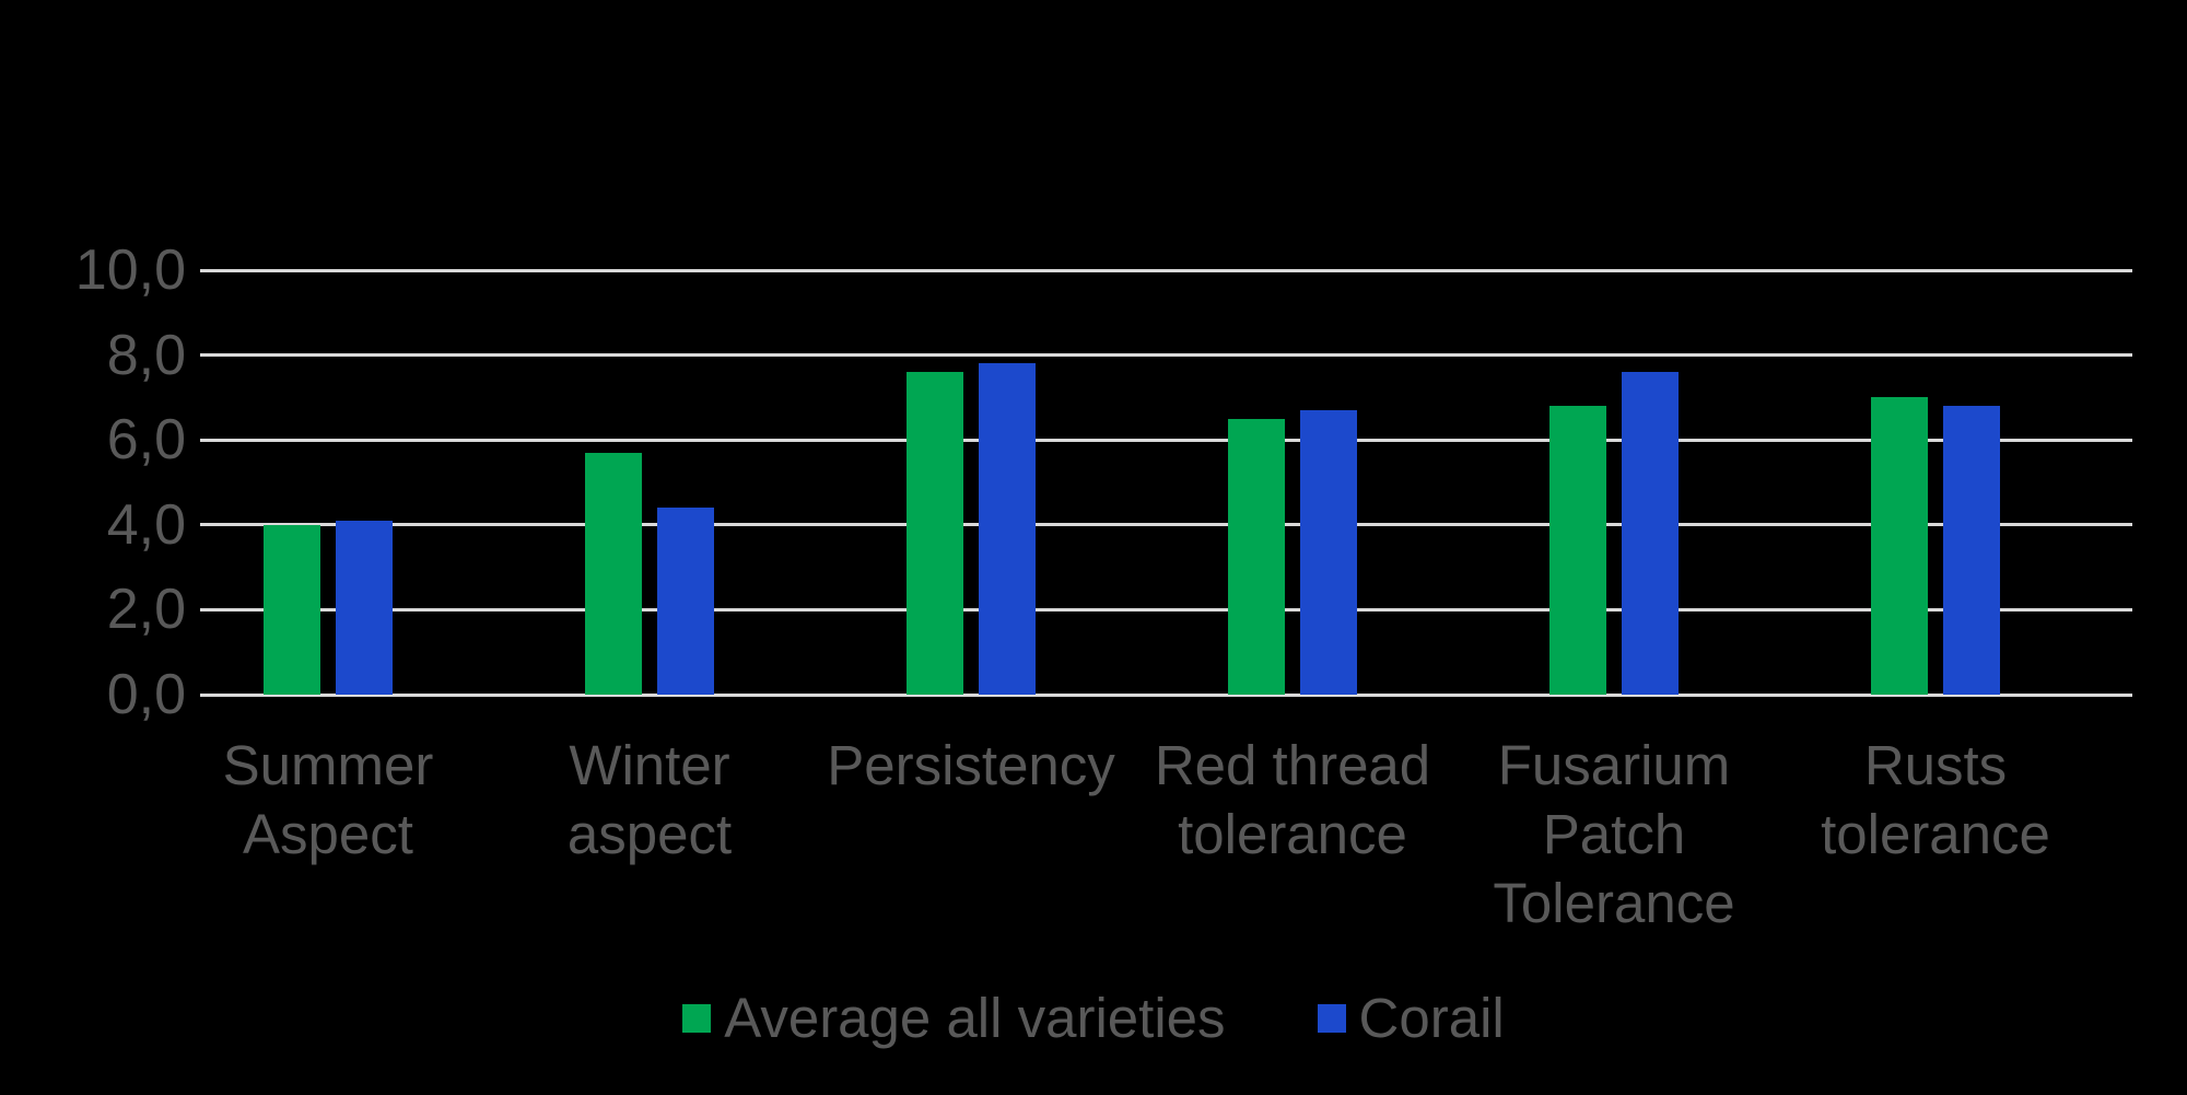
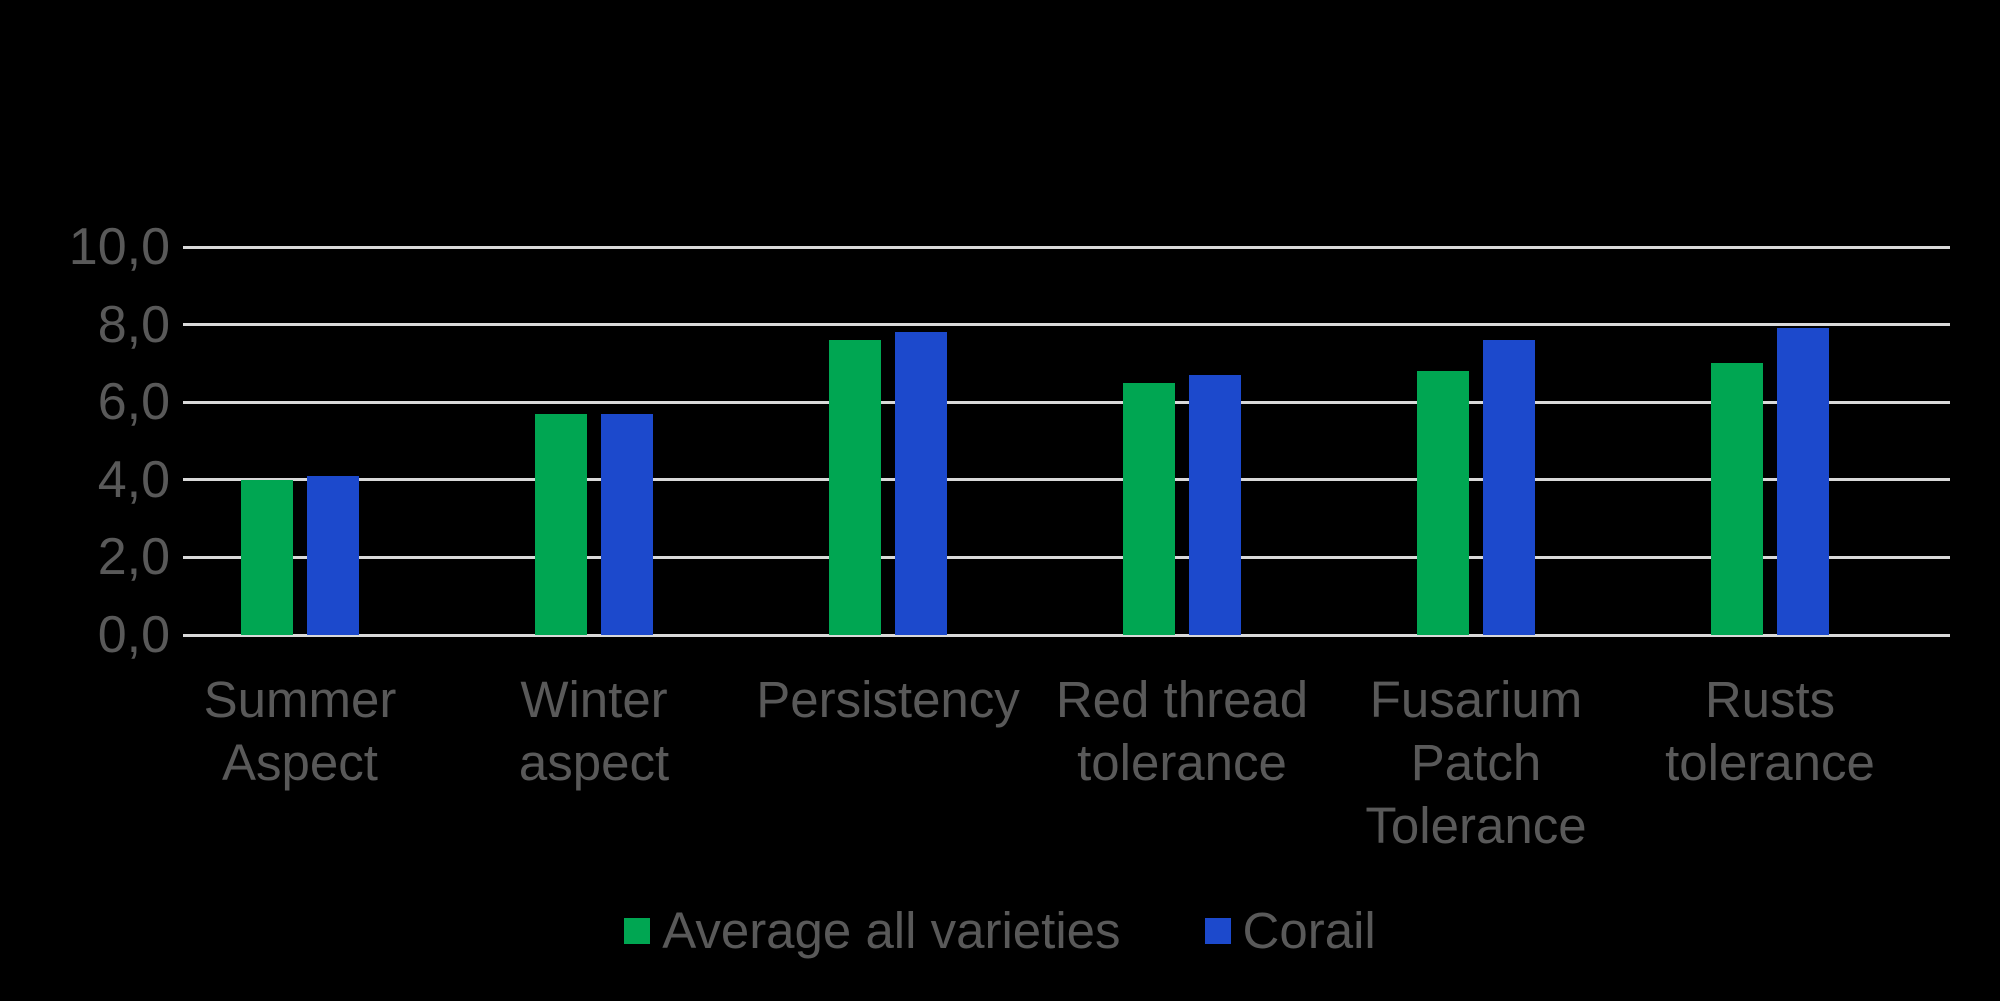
Corail/Winter aspect: 4,4 -> 5,7
Corail/Rusts tolerance: 6,8 -> 7,9
